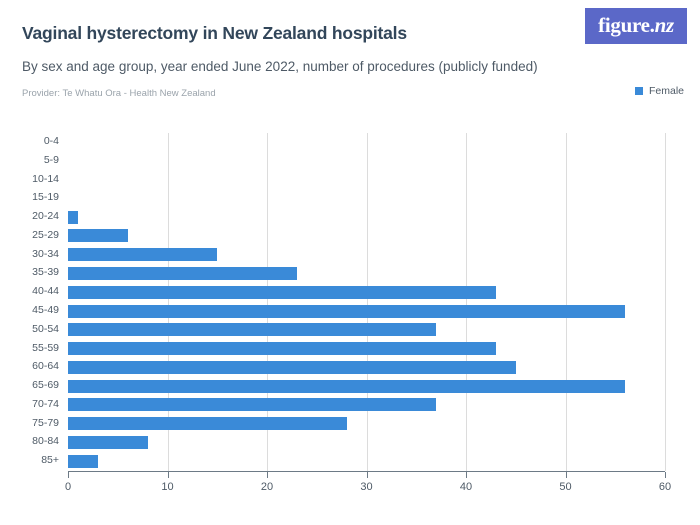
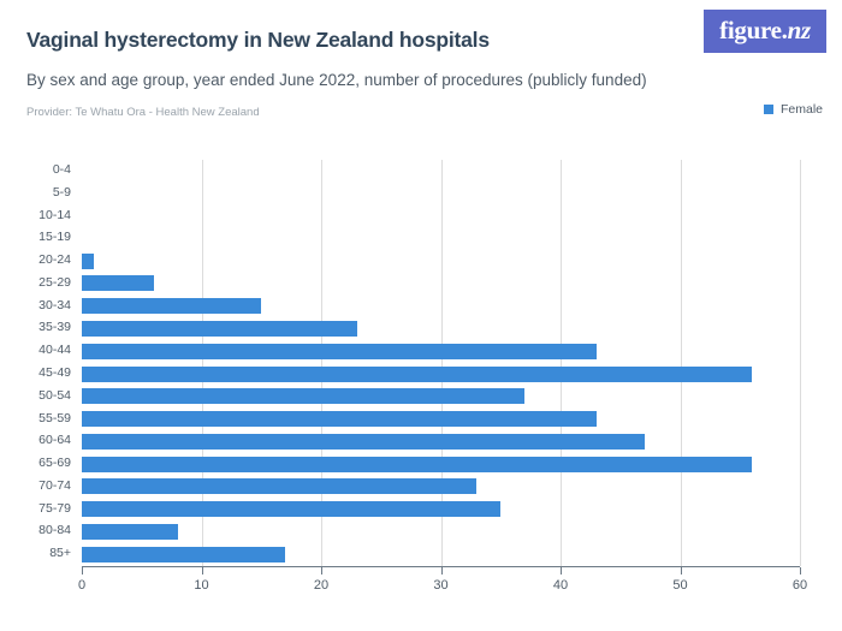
60-64: 45 -> 47
70-74: 37 -> 33
75-79: 28 -> 35
85+: 3 -> 17
